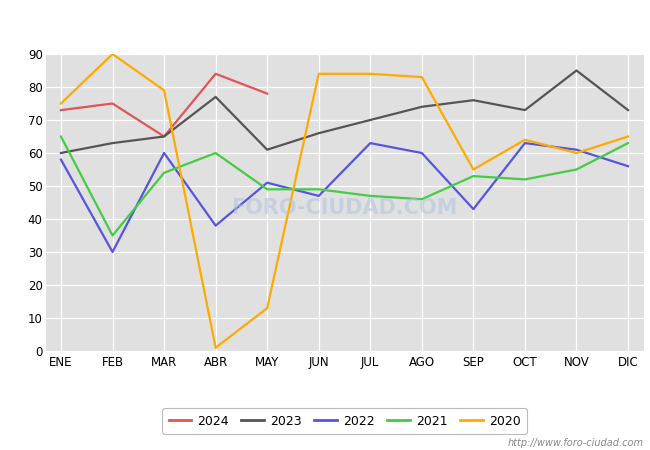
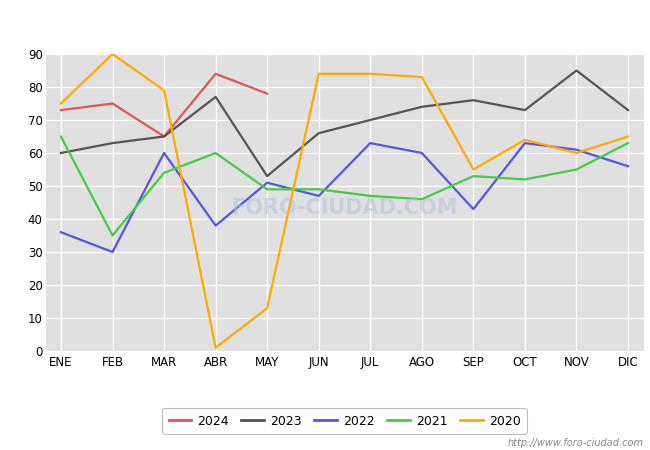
2022/ENE: 58 -> 36
2023/MAY: 61 -> 53
